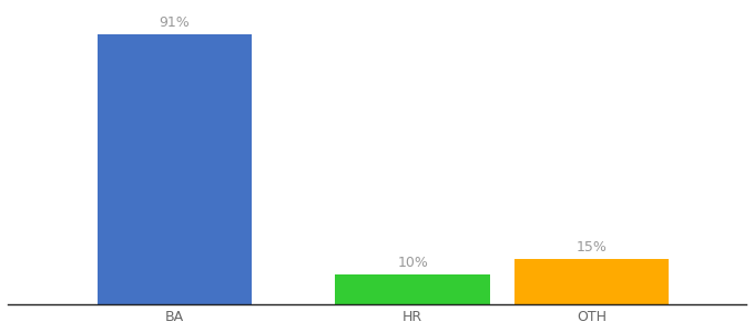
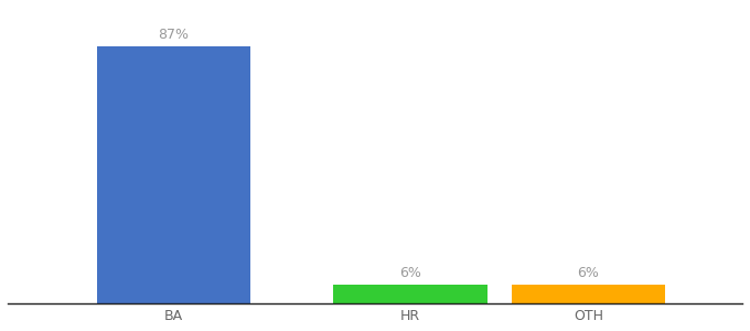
BA: 91% -> 87%
HR: 10% -> 6%
OTH: 15% -> 6%
